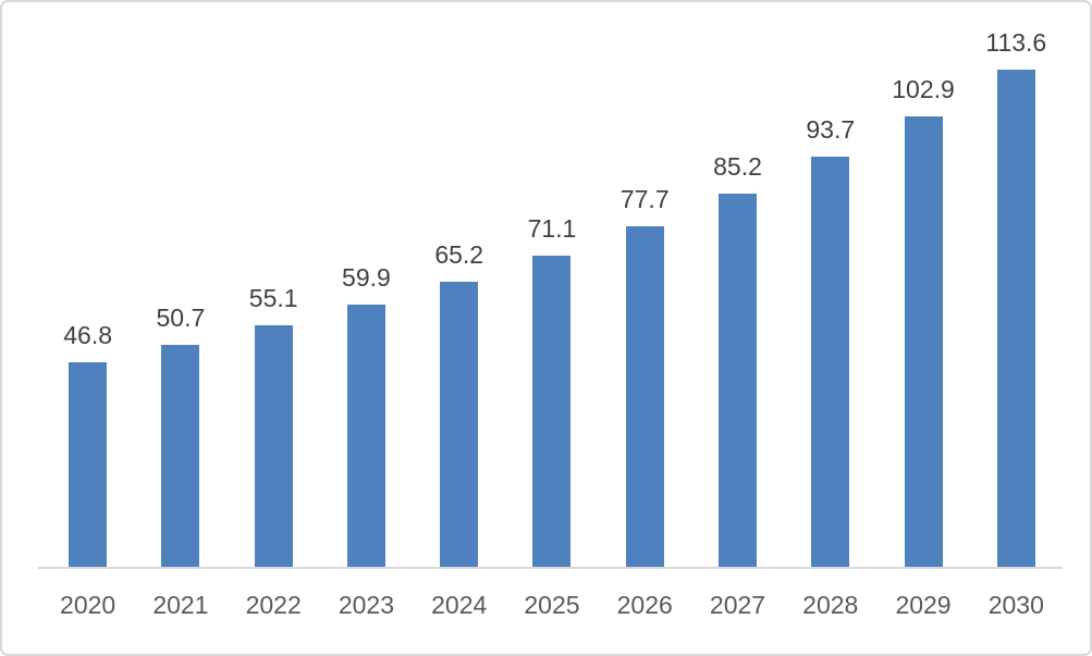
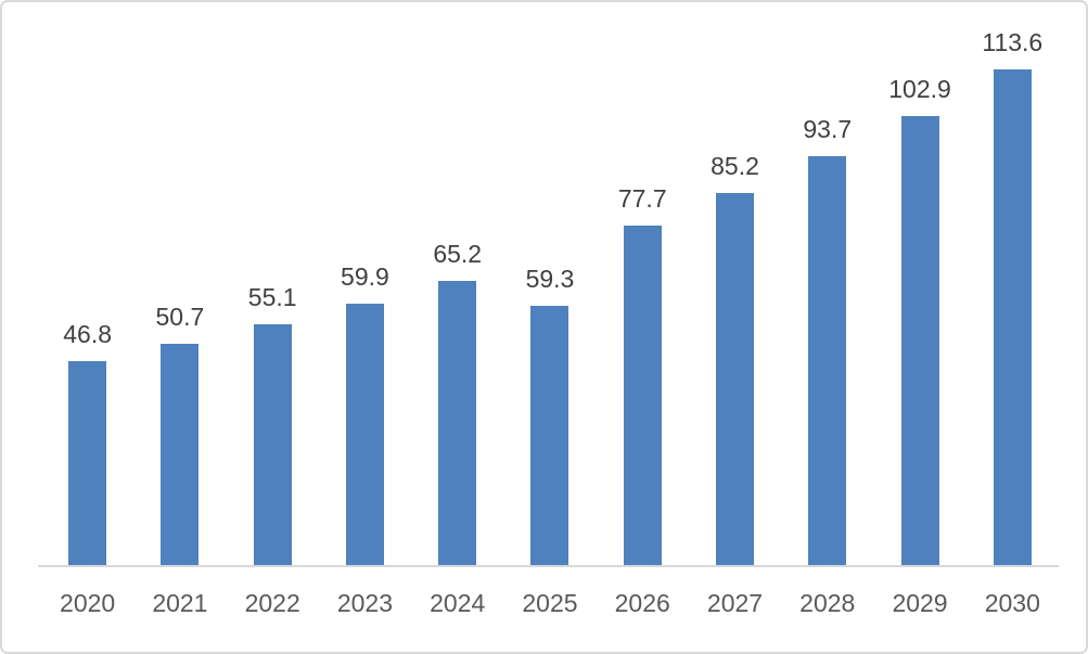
2025: 71.1 -> 59.3
